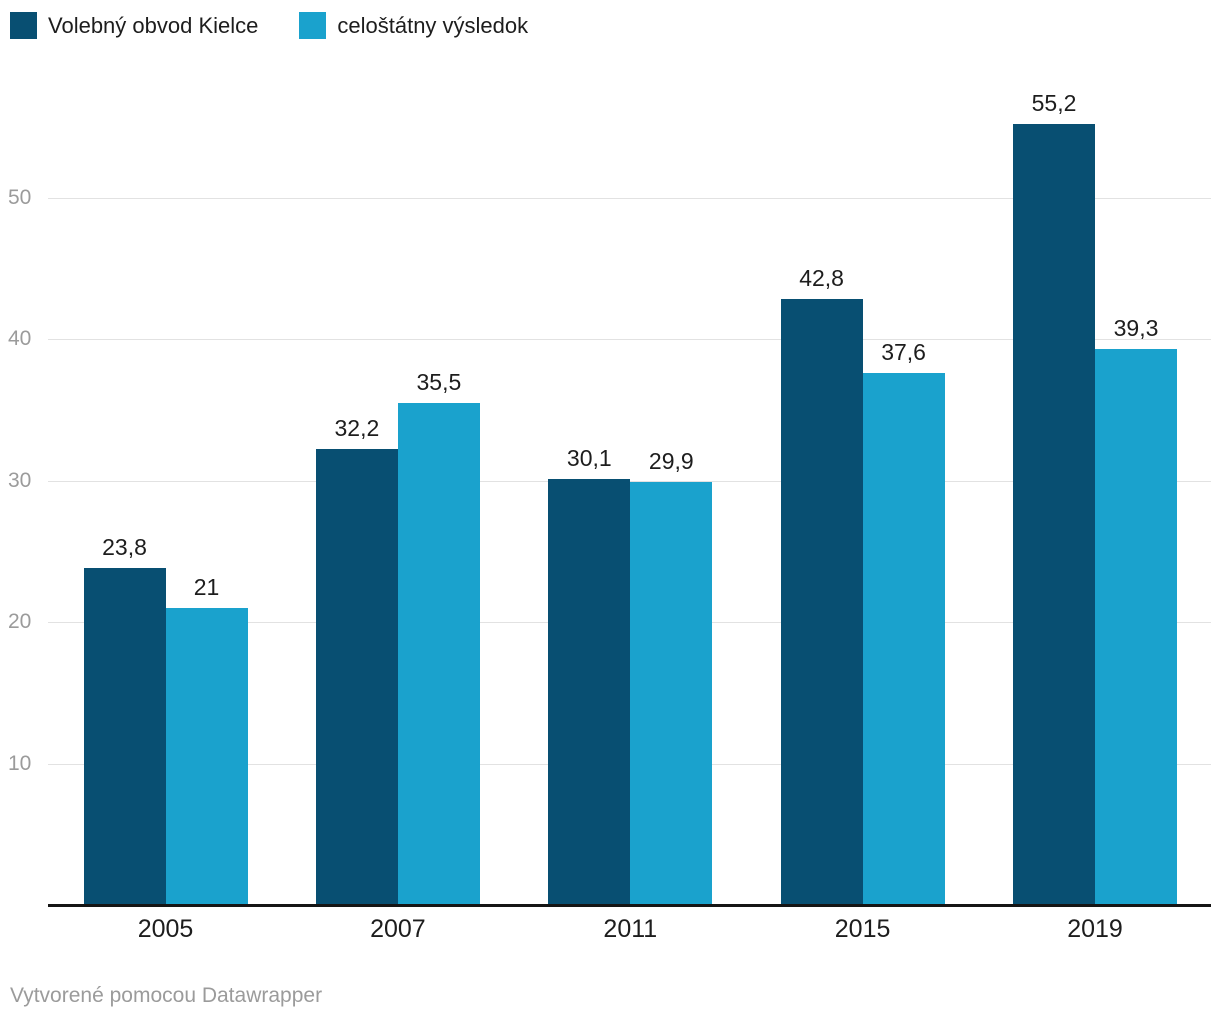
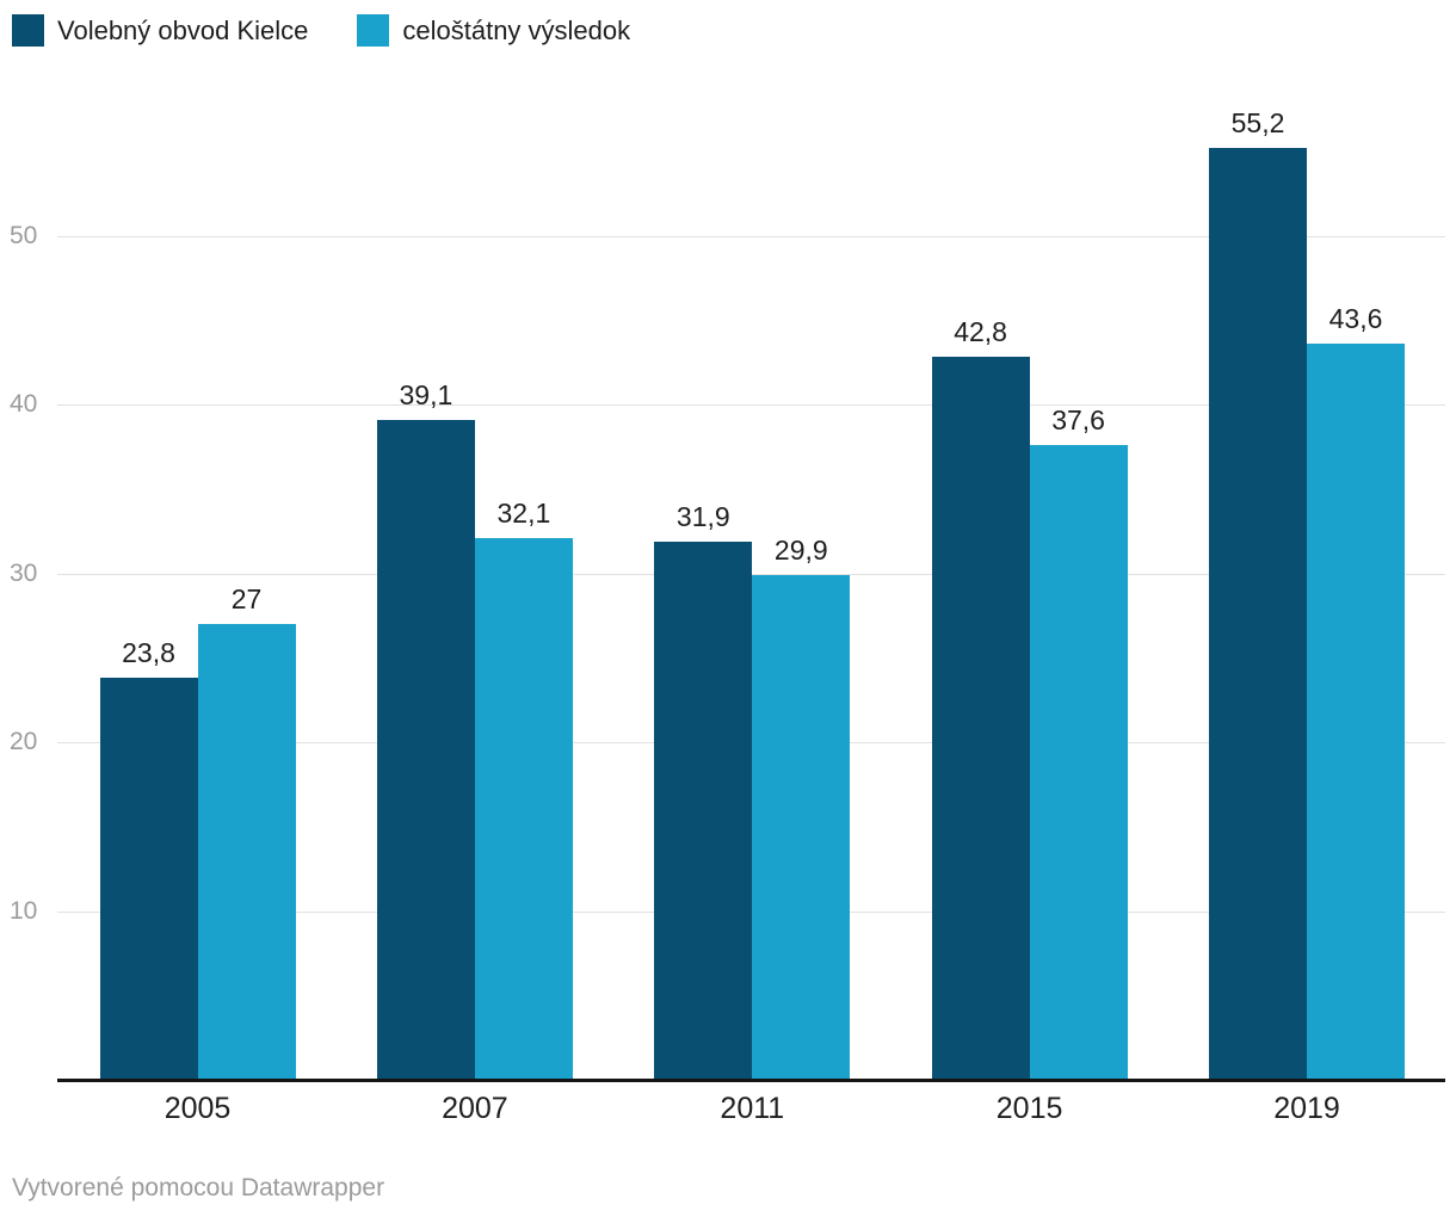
celoštátny výsledok/2005: 21 -> 27
Volebný obvod Kielce/2007: 32,2 -> 39,1
celoštátny výsledok/2007: 35,5 -> 32,1
Volebný obvod Kielce/2011: 30,1 -> 31,9
celoštátny výsledok/2019: 39,3 -> 43,6
